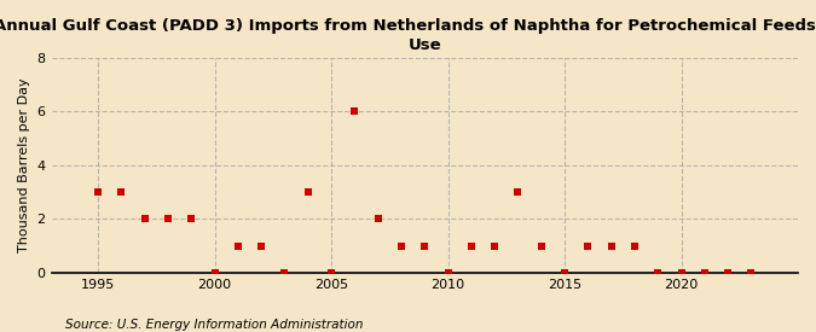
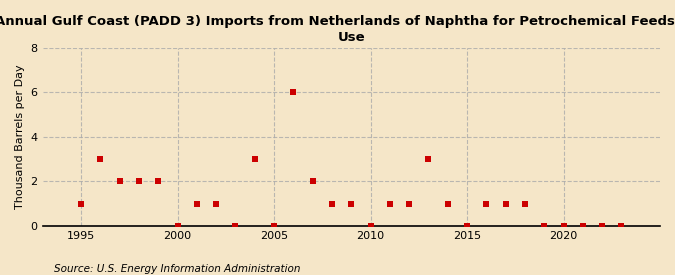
1995: 3 -> 1
